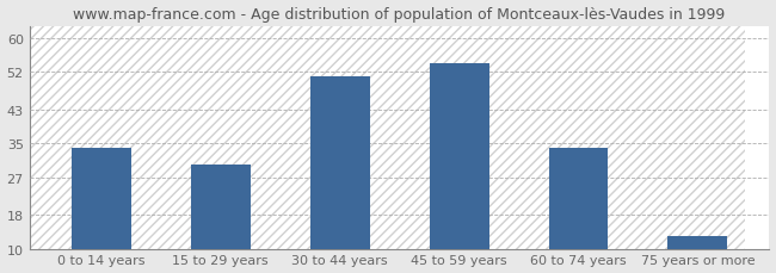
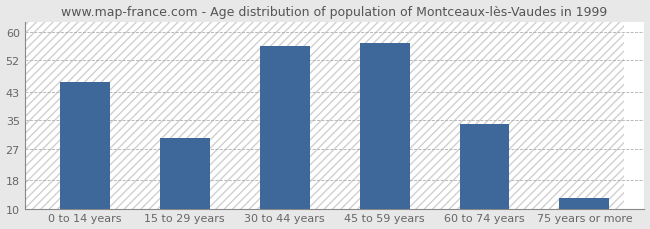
0 to 14 years: 34 -> 46
30 to 44 years: 51 -> 56
45 to 59 years: 54 -> 57
